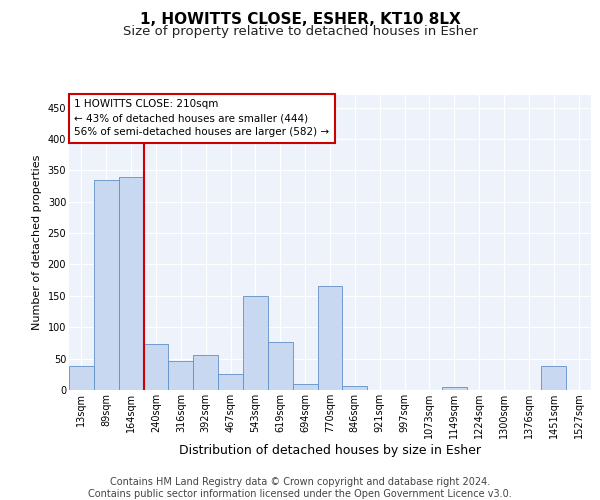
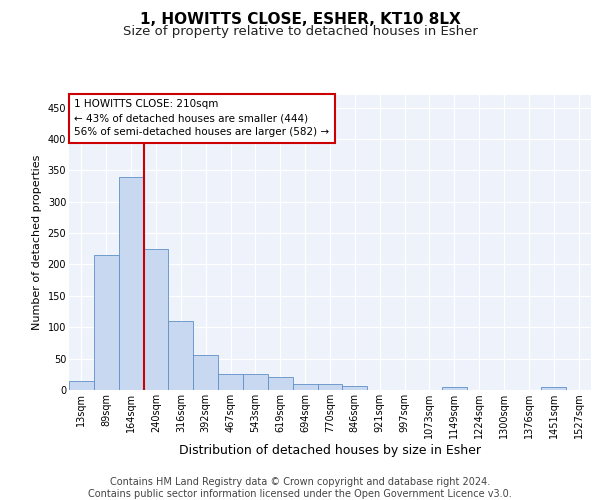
13sqm: 38 -> 15
89sqm: 334 -> 215
240sqm: 74 -> 225
316sqm: 46 -> 110
543sqm: 150 -> 25
619sqm: 76 -> 20
770sqm: 166 -> 10
1451sqm: 38 -> 4
